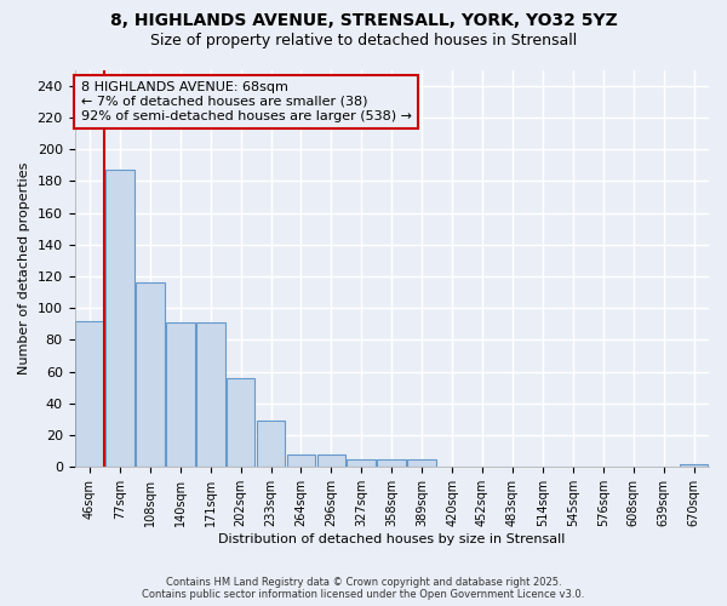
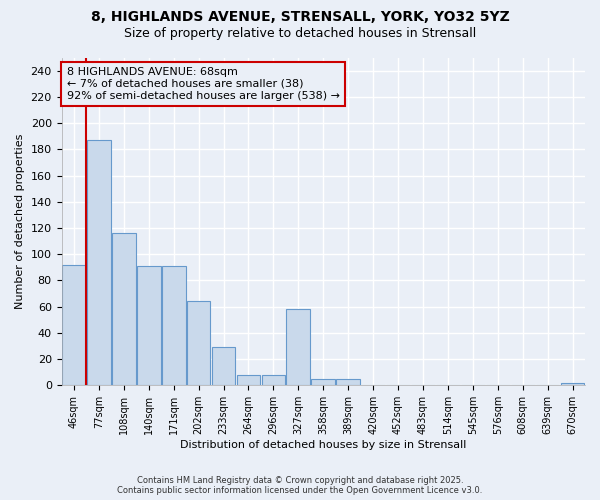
202sqm: 56 -> 64
327sqm: 5 -> 58
